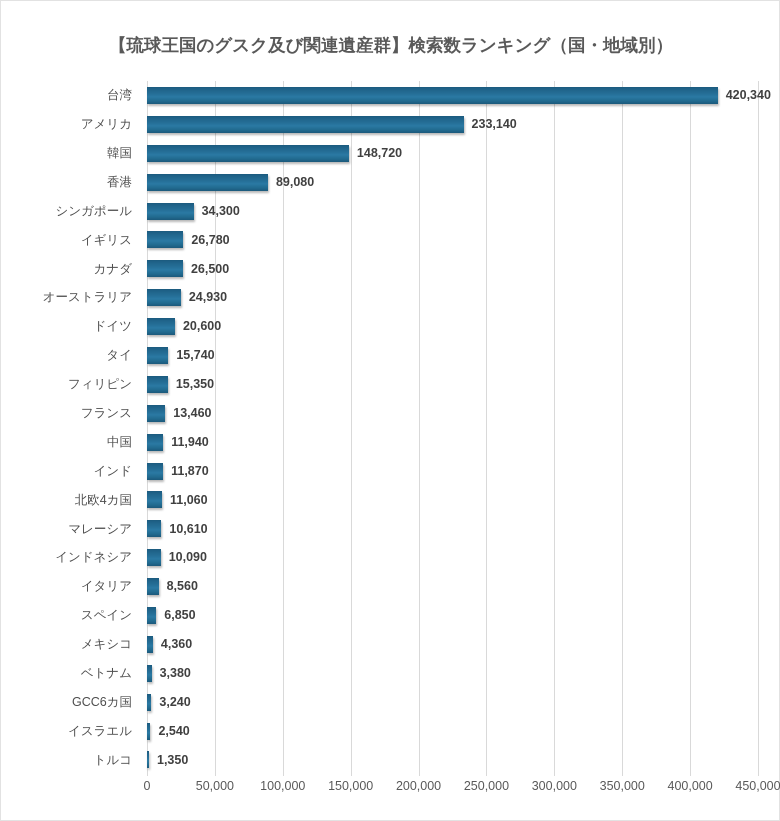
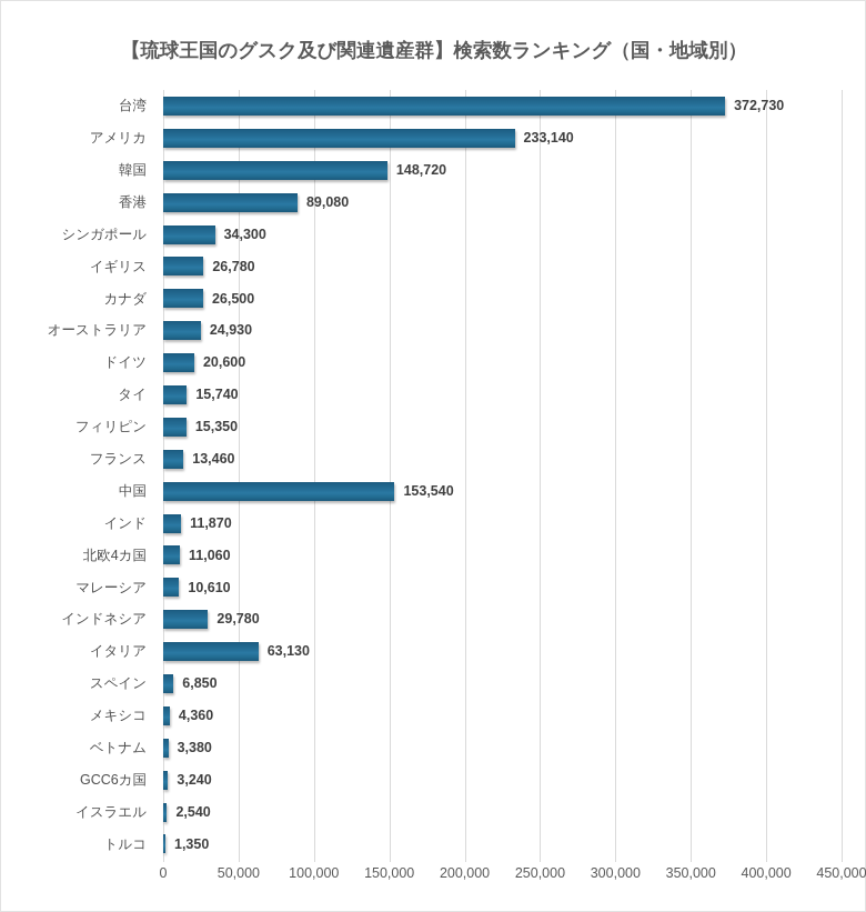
台湾: 420,340 -> 372,730
中国: 11,940 -> 153,540
インドネシア: 10,090 -> 29,780
イタリア: 8,560 -> 63,130
